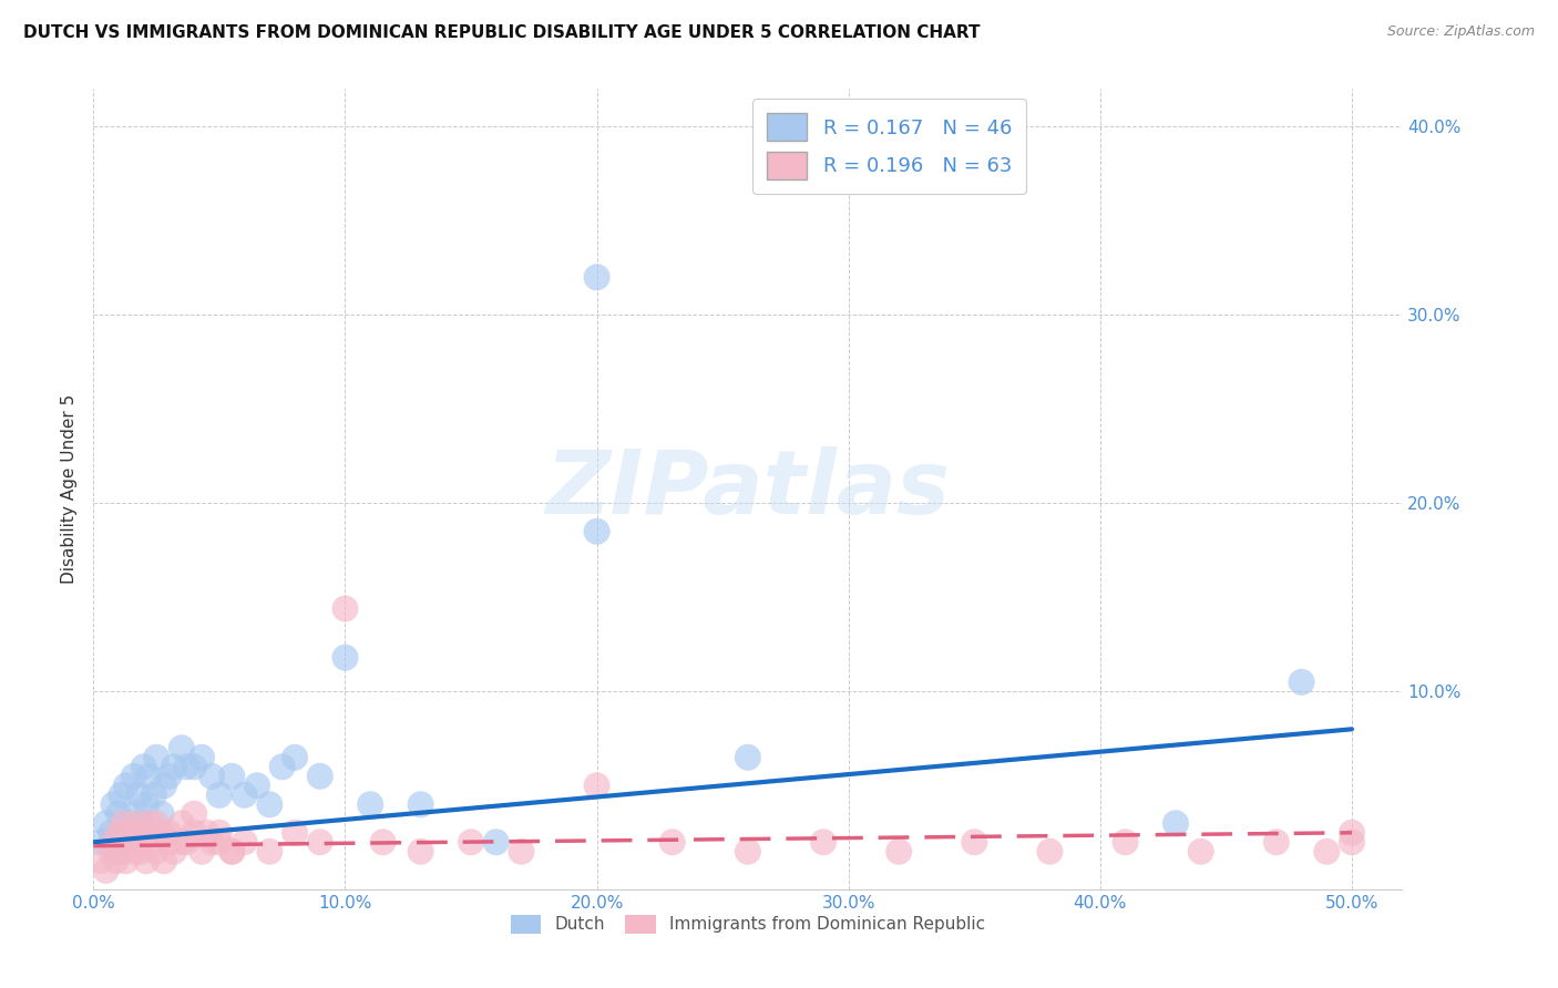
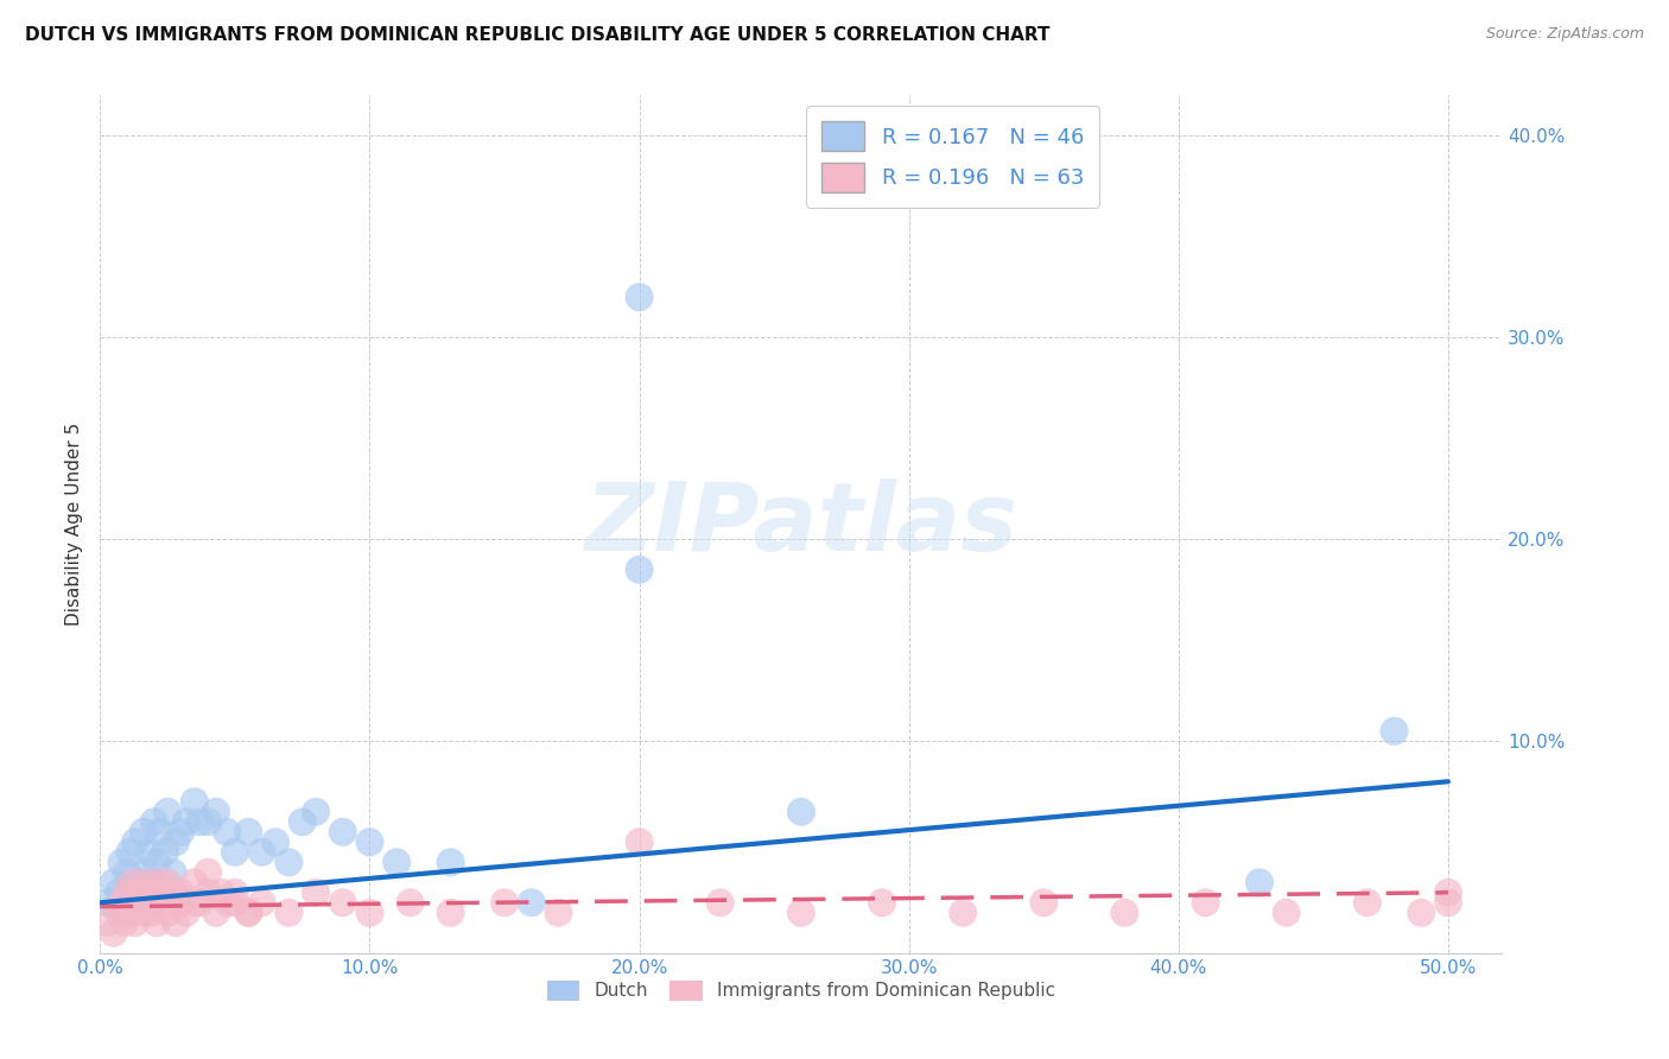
Dutch/10.0%: 11.8% -> 5.0%
Immigrants from Dominican Republic/10.0%: 14.4% -> 1.5%
